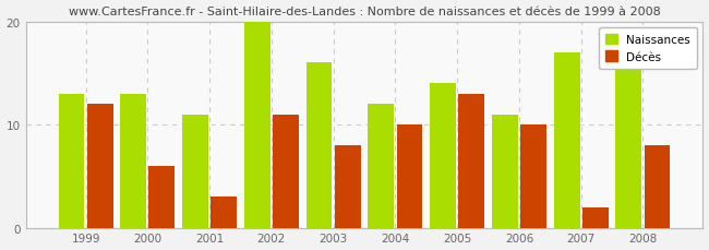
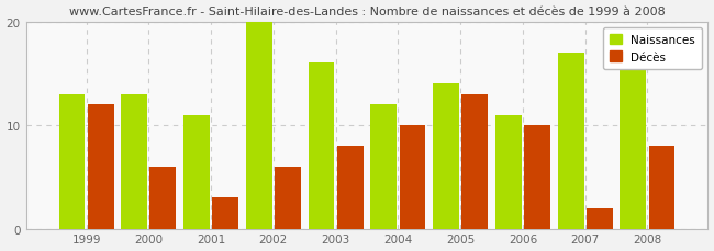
Décès/2002: 11 -> 6
